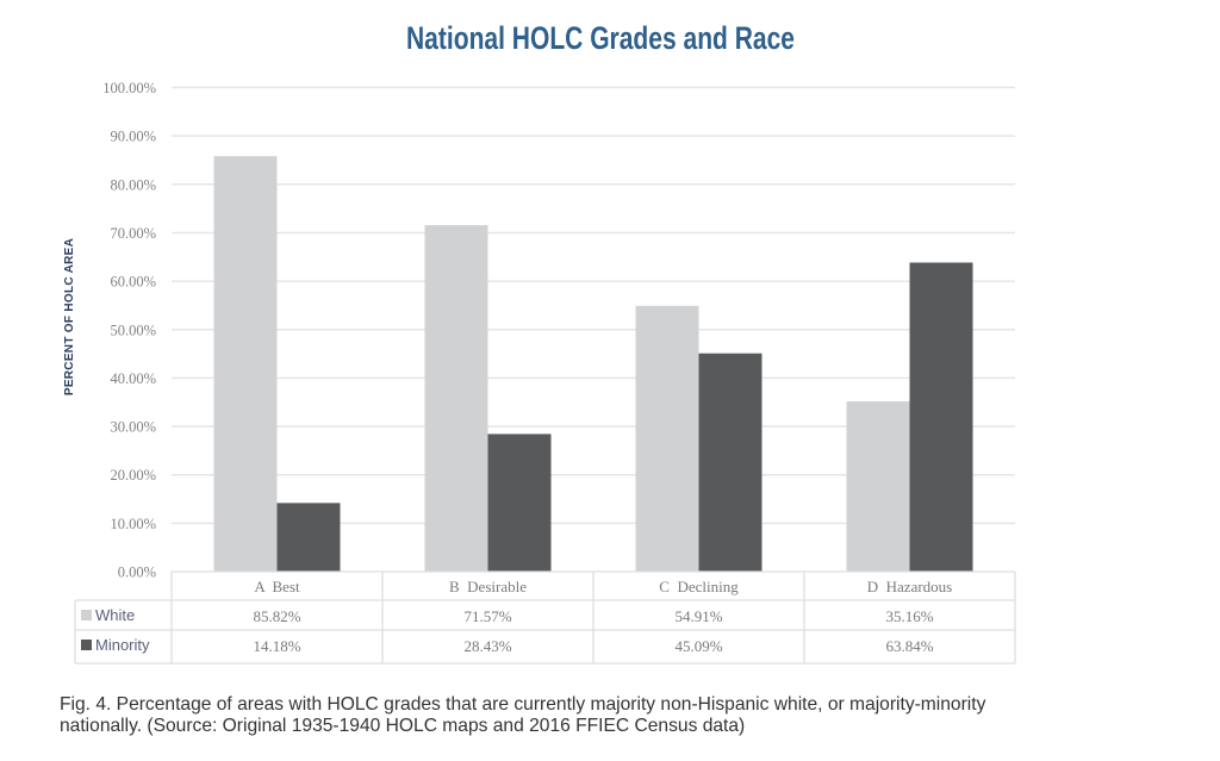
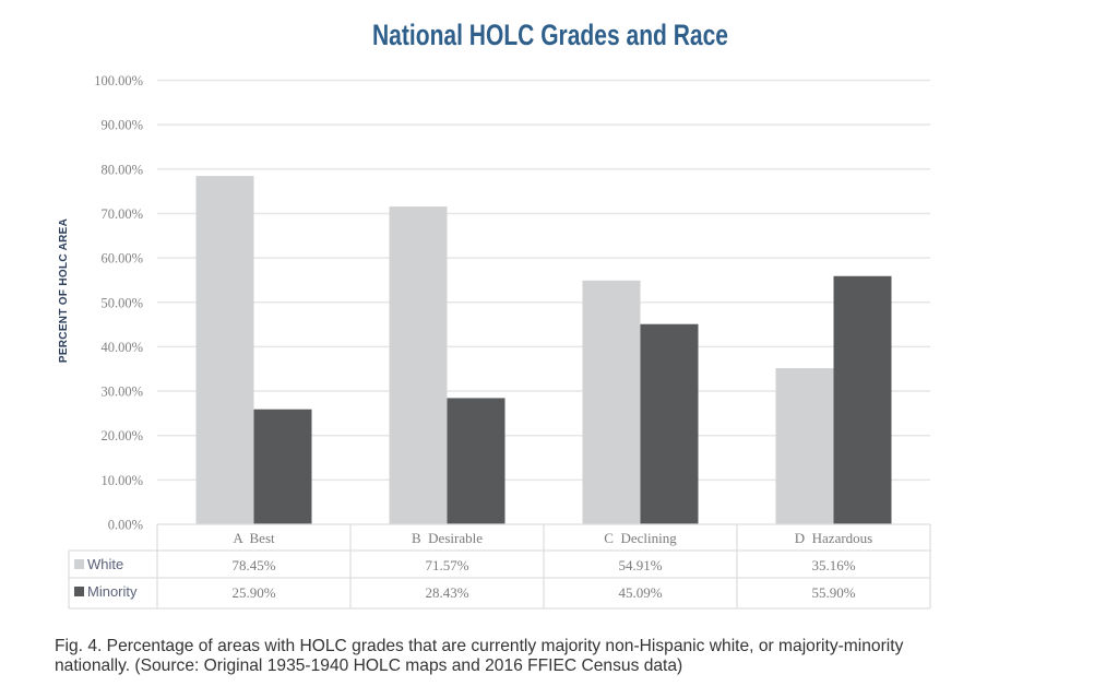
White/A Best: 85.82% -> 78.45%
Minority/A Best: 14.18% -> 25.90%
Minority/D Hazardous: 63.84% -> 55.90%
